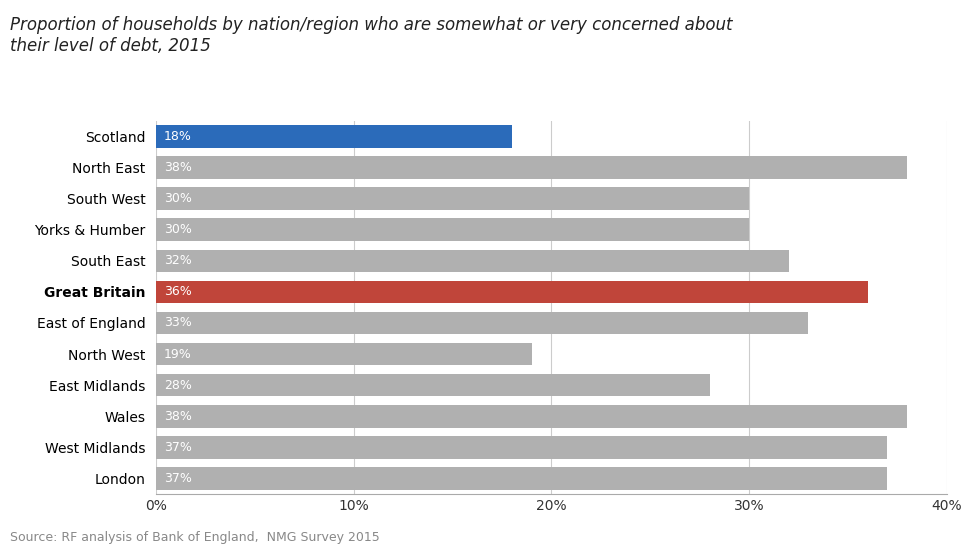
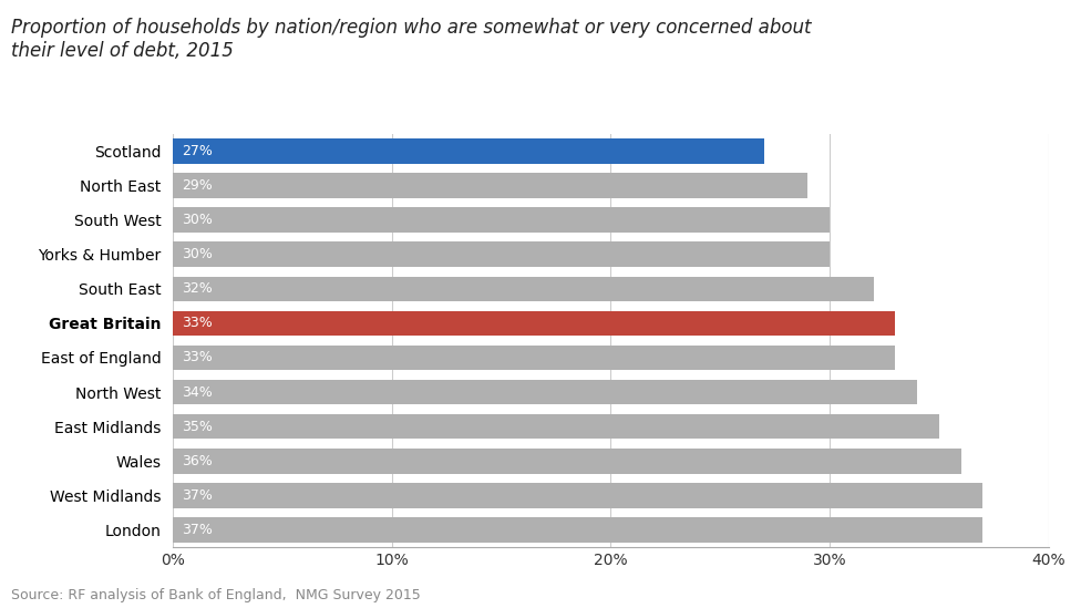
Scotland: 18% -> 27%
North East: 38% -> 29%
Great Britain: 36% -> 33%
North West: 19% -> 34%
East Midlands: 28% -> 35%
Wales: 38% -> 36%
